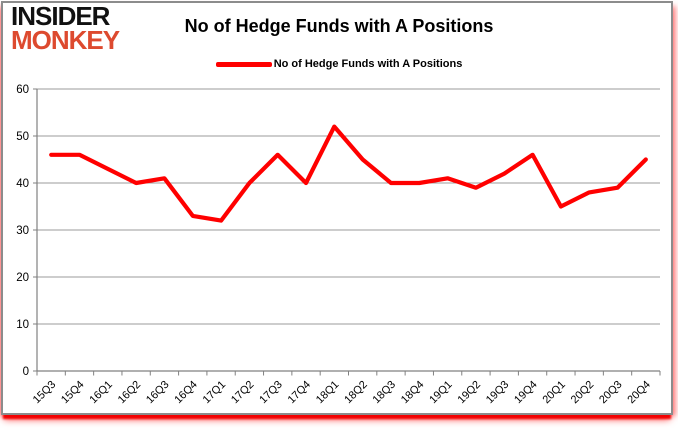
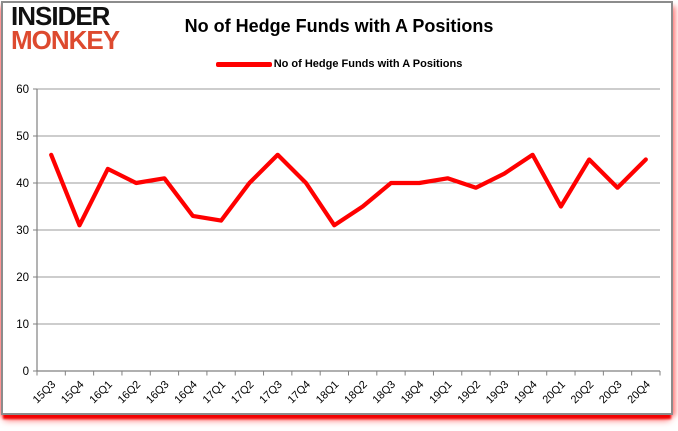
15Q4: 46 -> 31
18Q1: 52 -> 31
18Q2: 45 -> 35
20Q2: 38 -> 45
